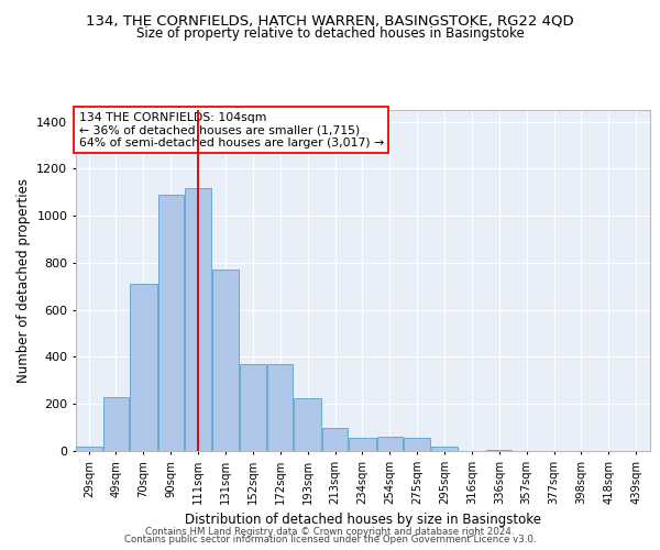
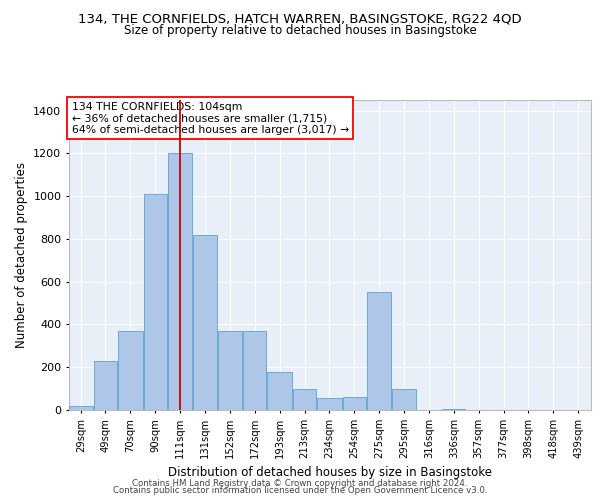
70sqm: 710 -> 370
90sqm: 1090 -> 1010
111sqm: 1120 -> 1200
131sqm: 770 -> 820
193sqm: 225 -> 180
275sqm: 55 -> 550
295sqm: 20 -> 100
